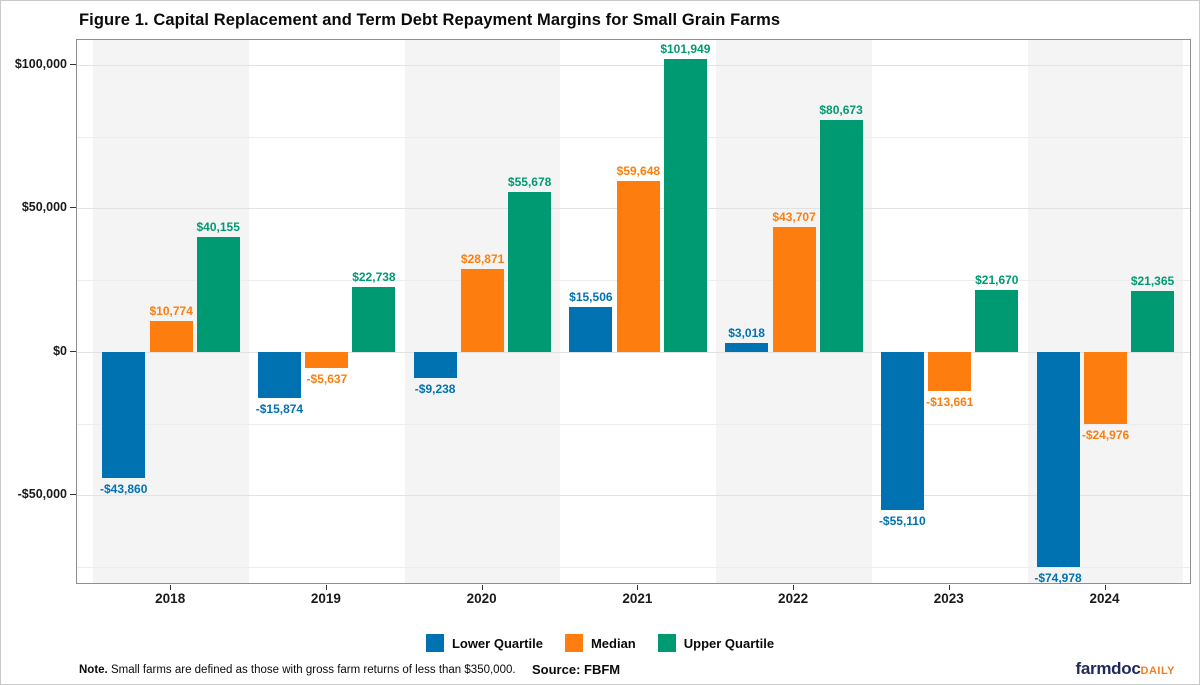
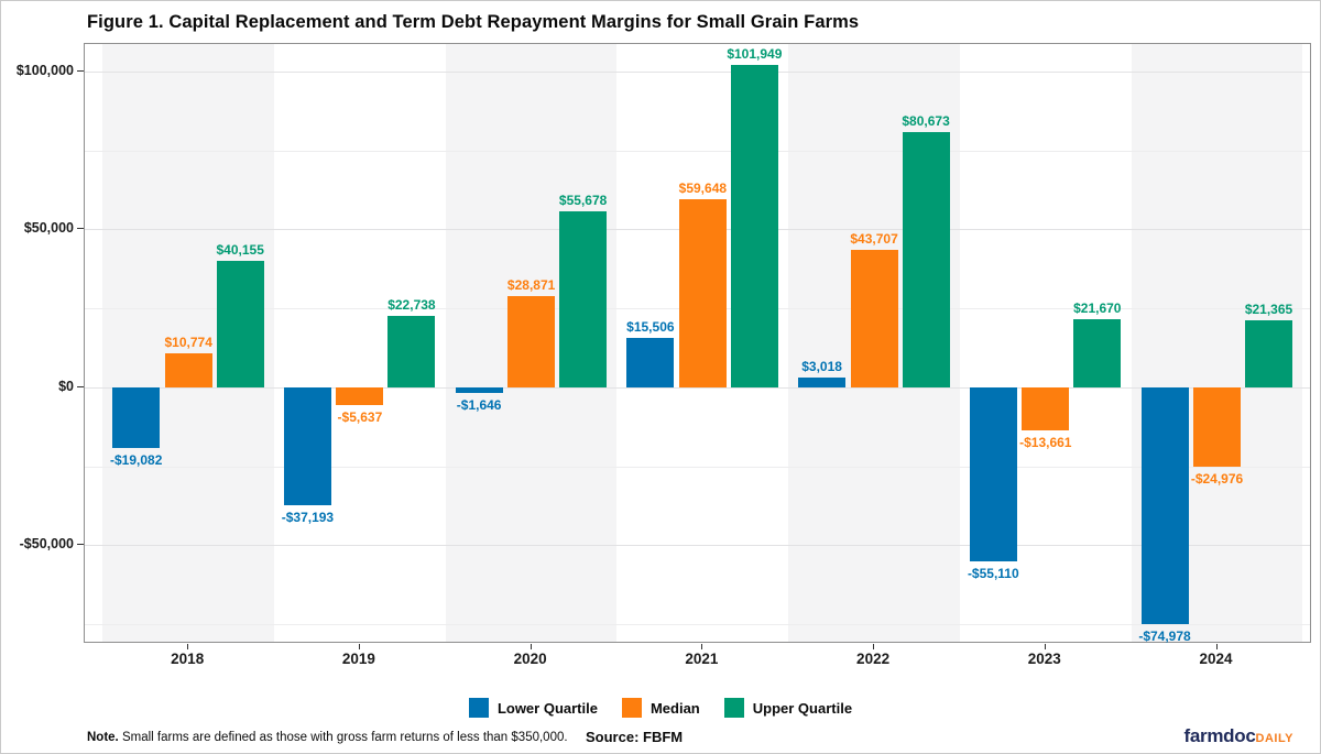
Lower Quartile/2018: -$43,860 -> -$19,082
Lower Quartile/2019: -$15,874 -> -$37,193
Lower Quartile/2020: -$9,238 -> -$1,646
